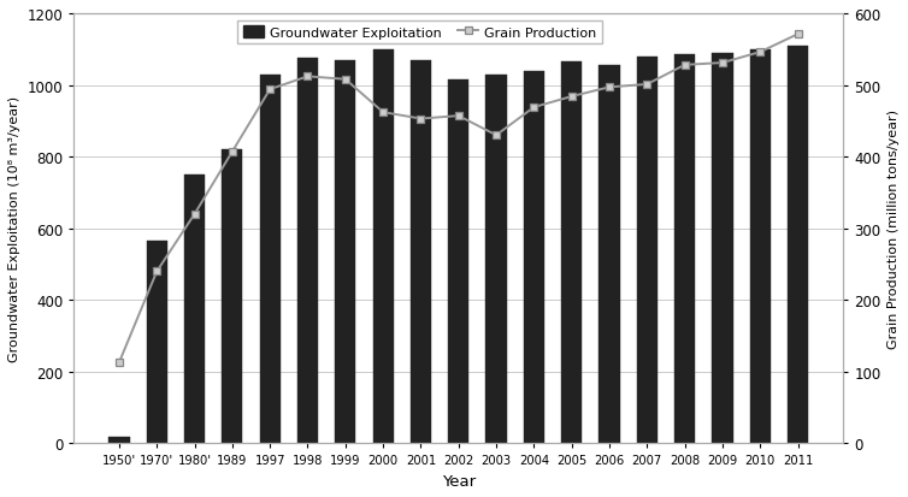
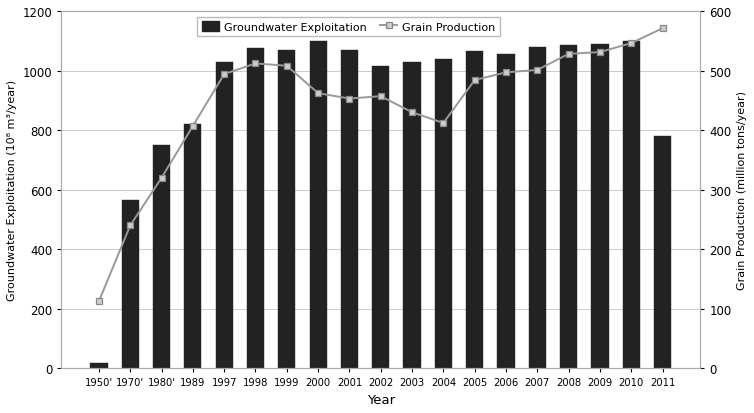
Grain Production/2004: 469 -> 412
Groundwater Exploitation/2011: 1110 -> 780
